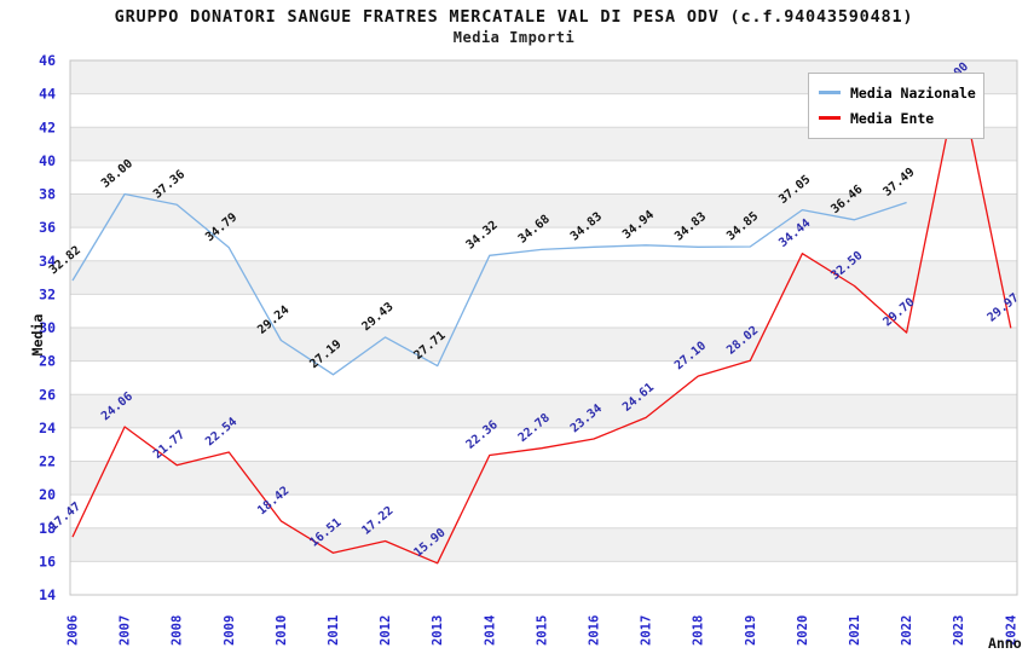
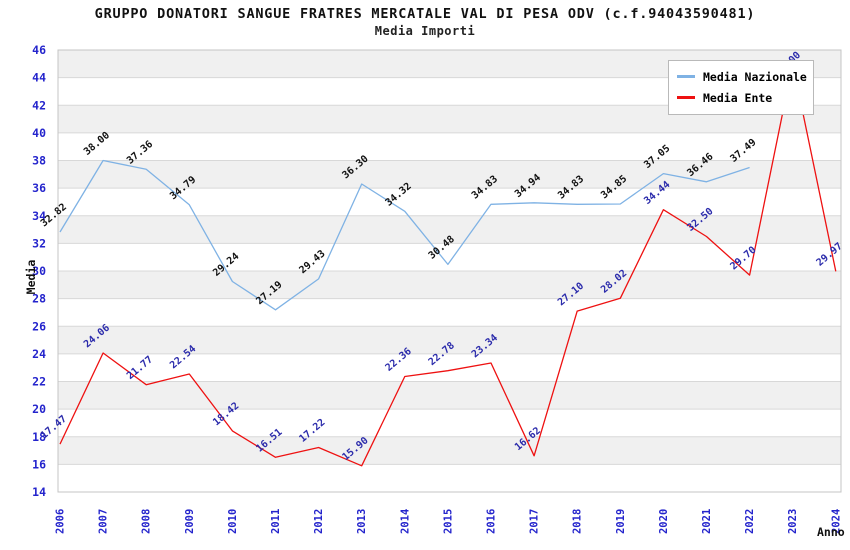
Media Nazionale/2013: 27.71 -> 36.30
Media Nazionale/2015: 34.68 -> 30.48
Media Ente/2017: 24.61 -> 16.62
